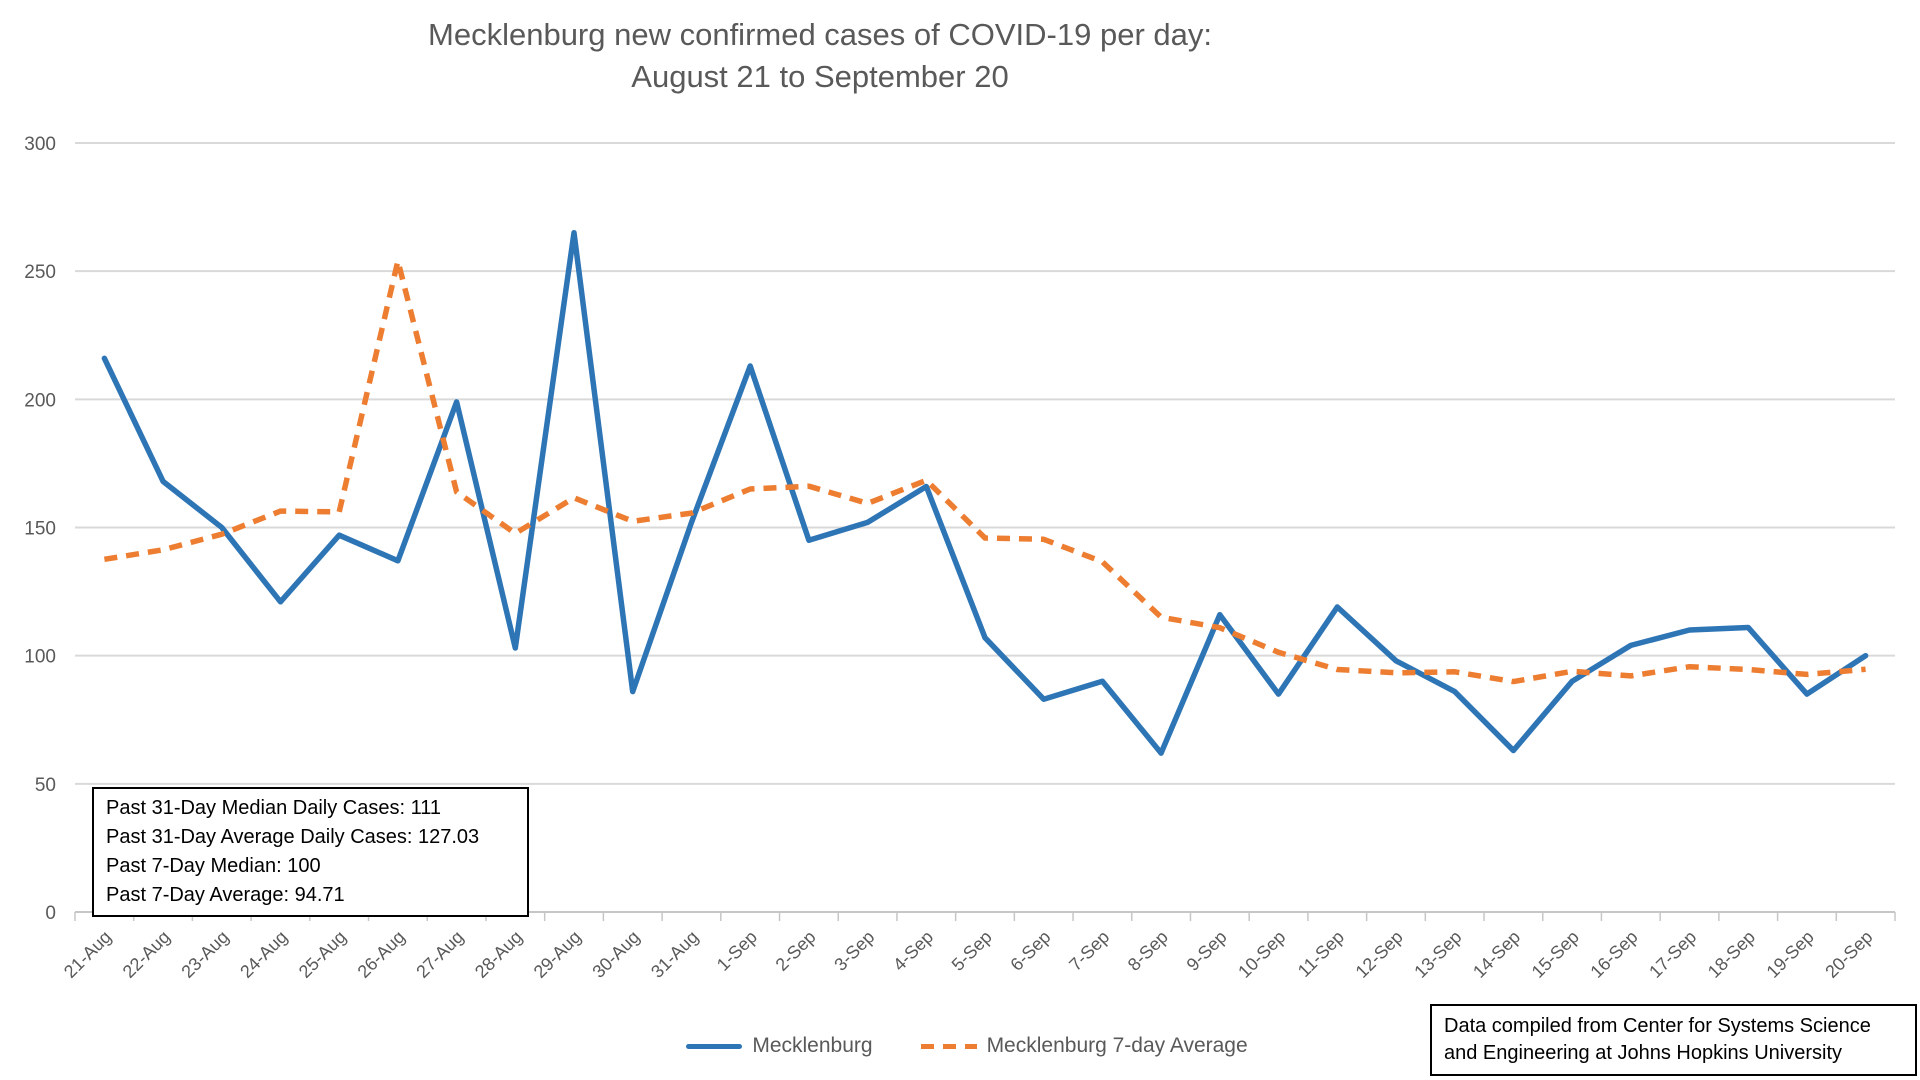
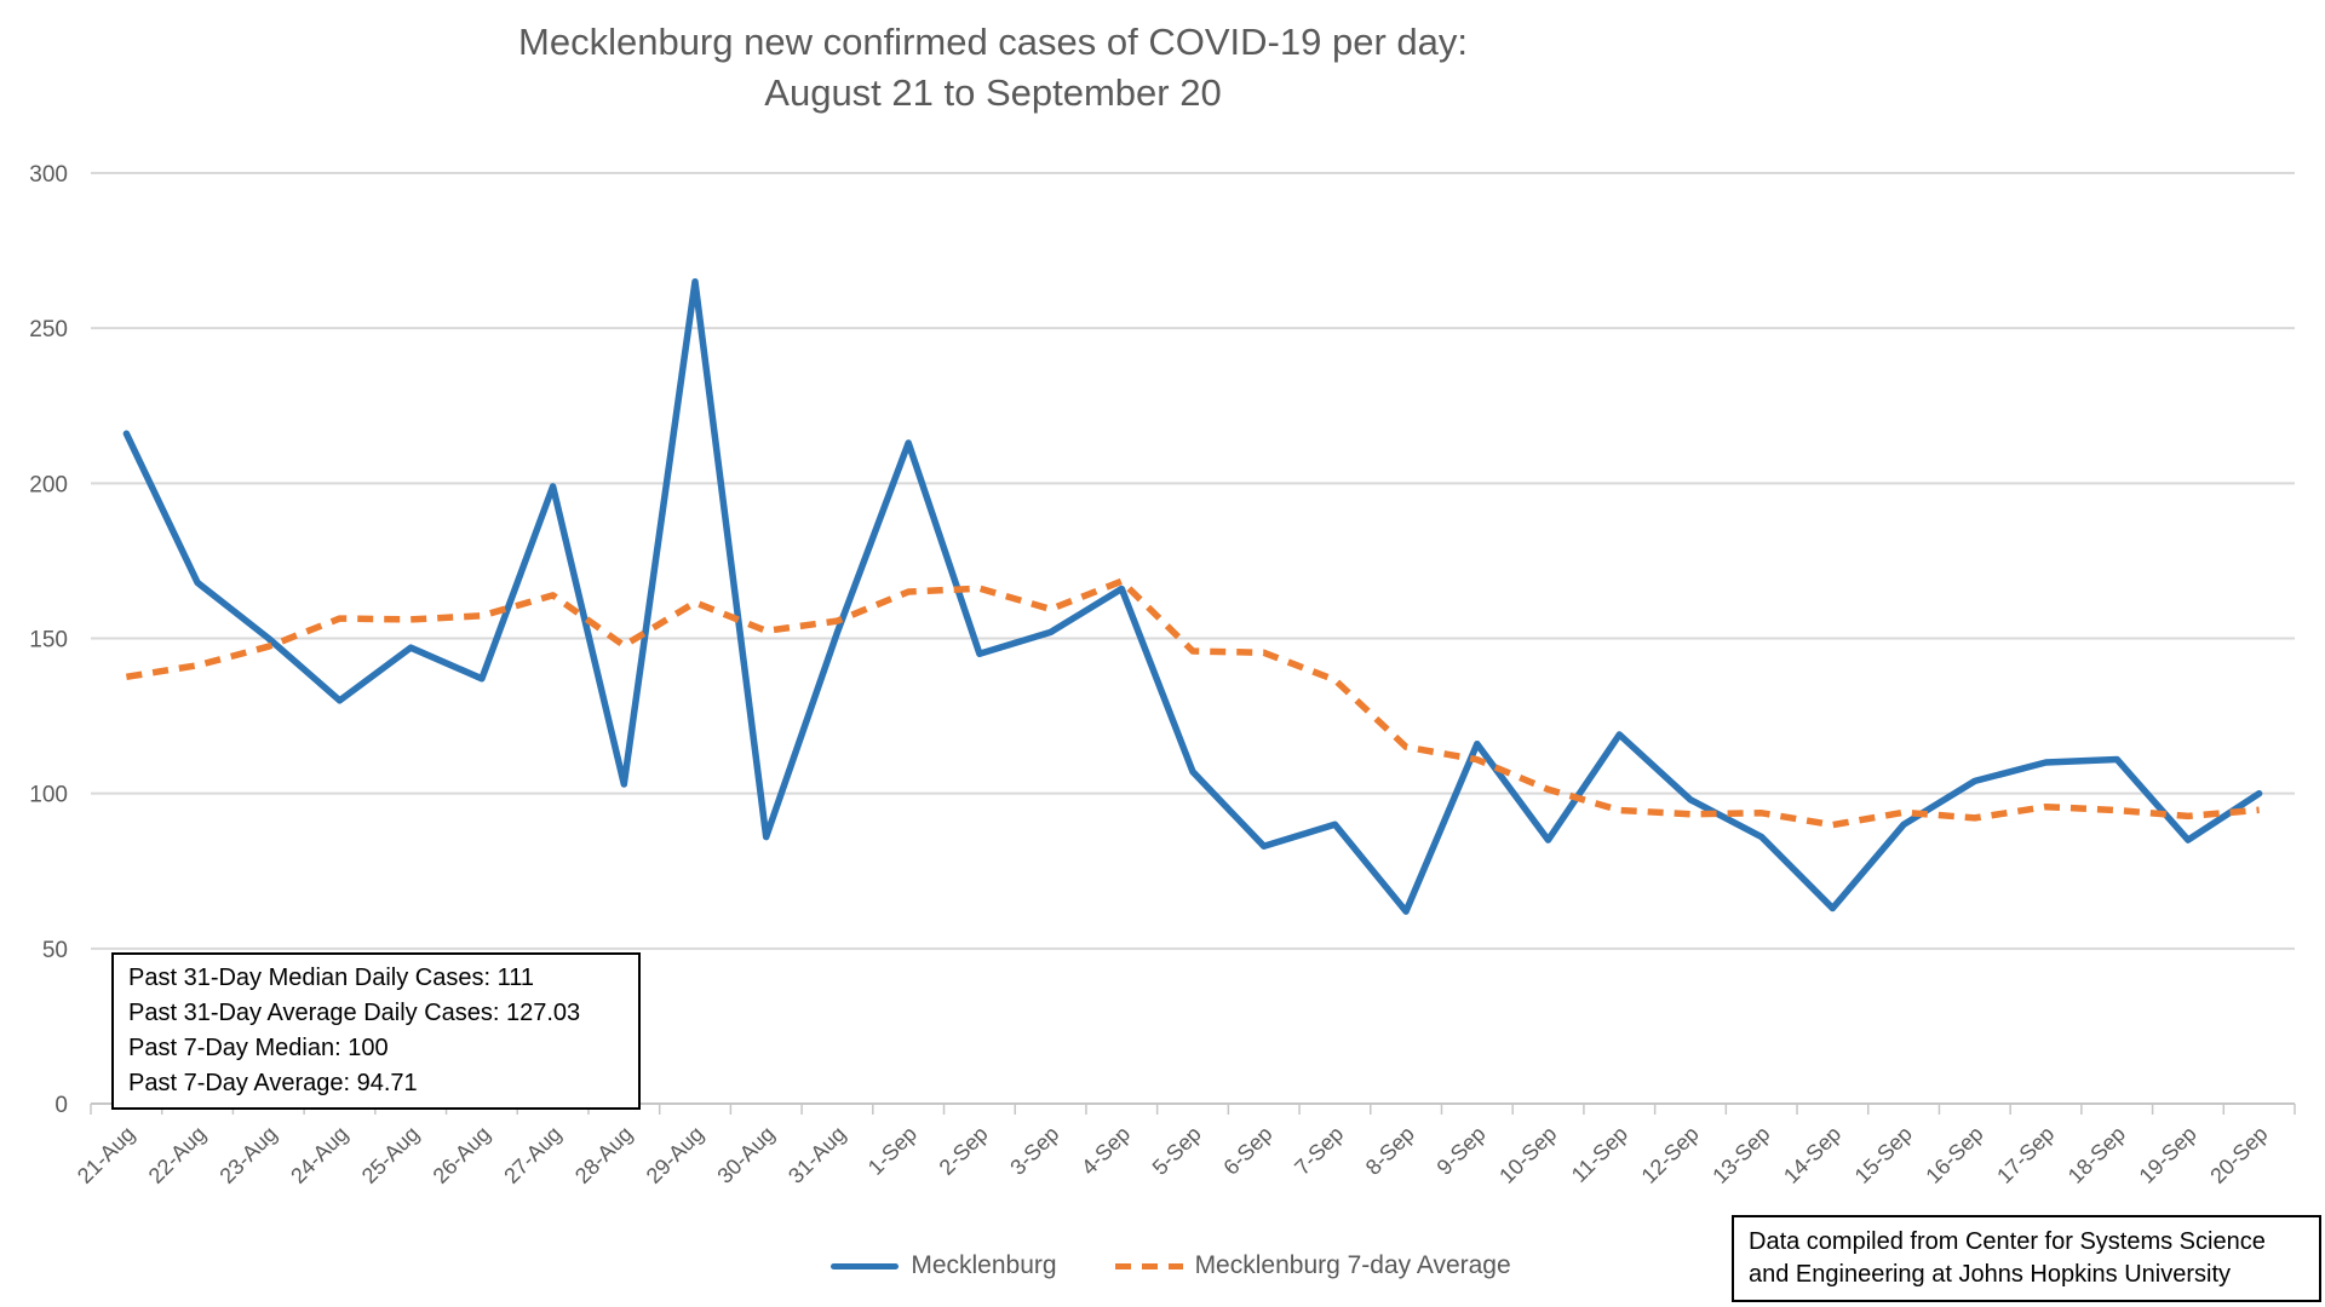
Mecklenburg/24-Aug: 121 -> 130
Mecklenburg 7-day Average/26-Aug: 254 -> 157
